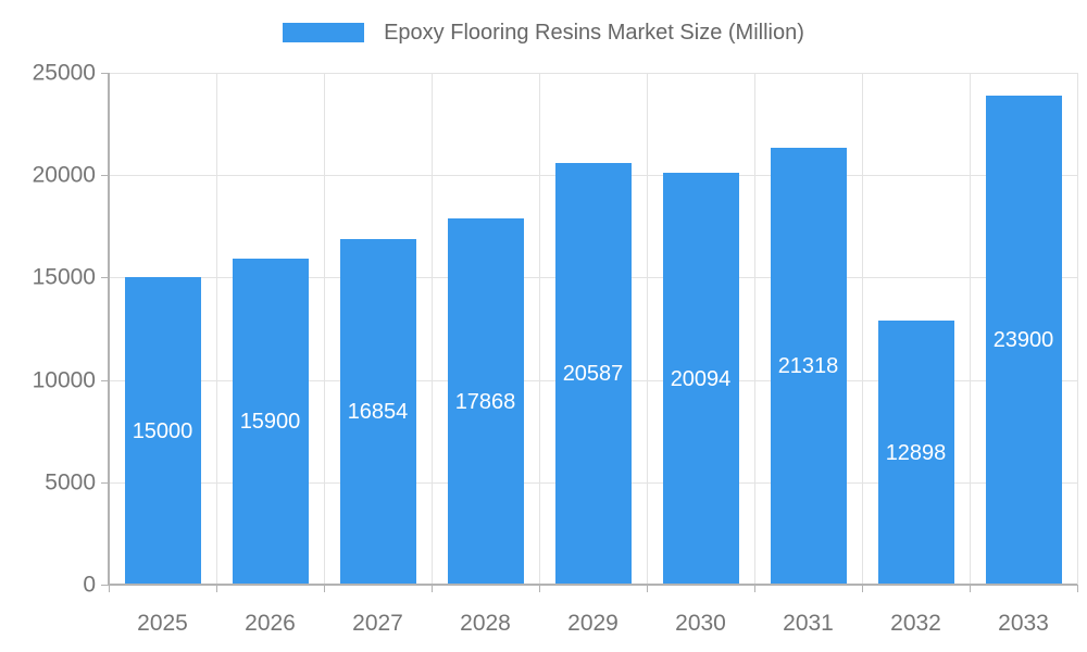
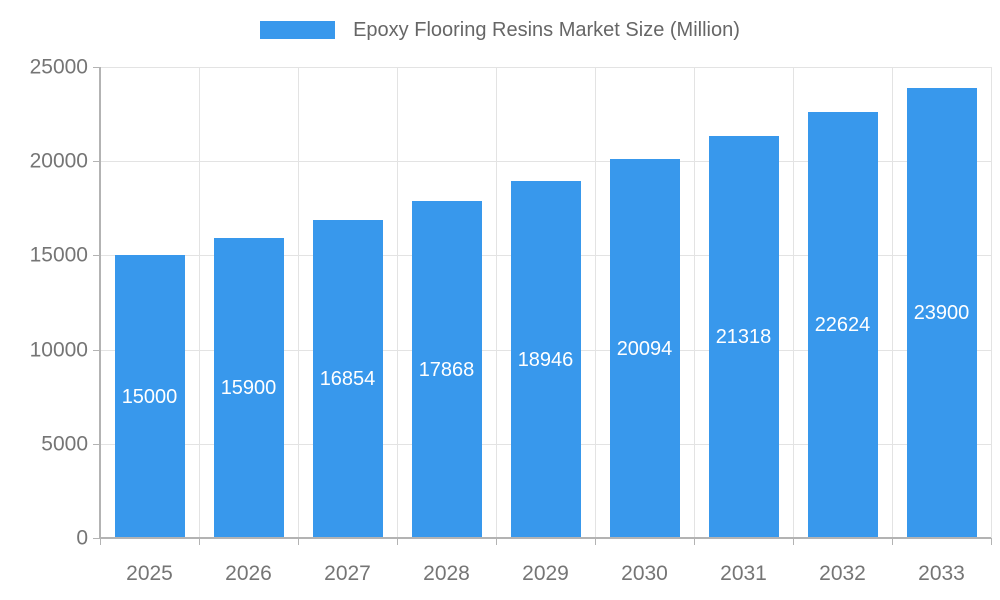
2029: 20587 -> 18946
2032: 12898 -> 22624
